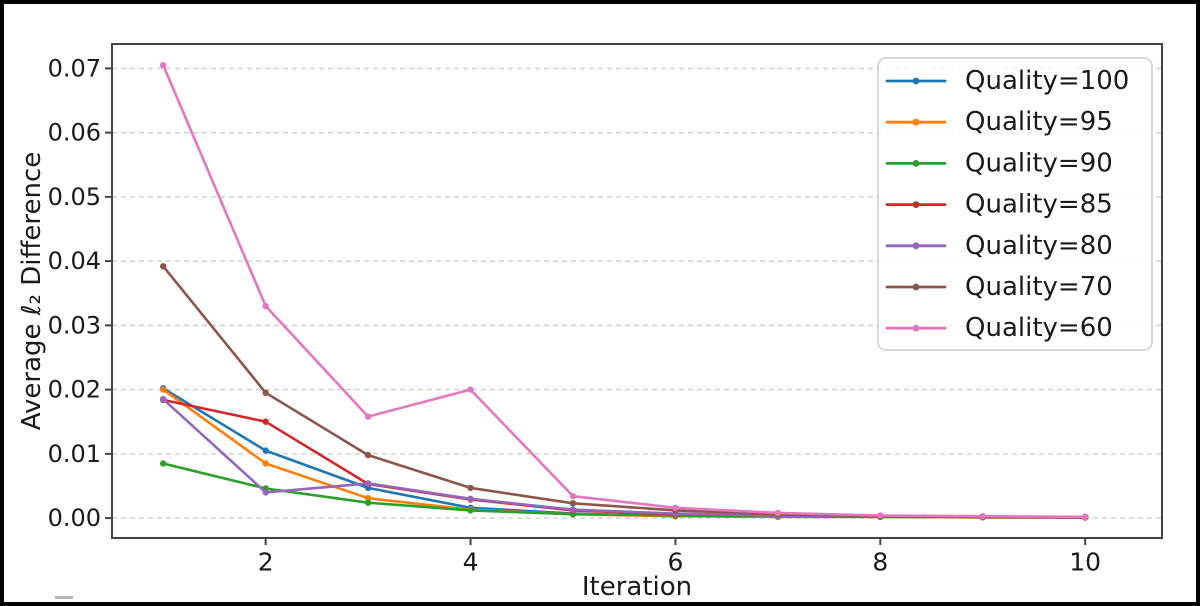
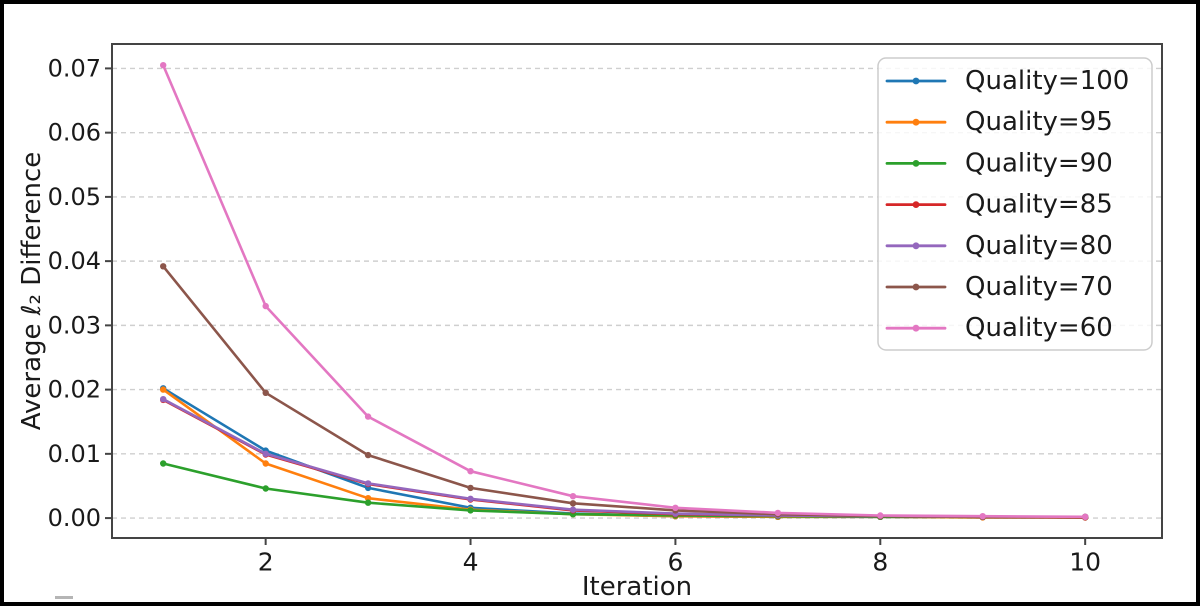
Quality=85/2: 0.015 -> 0.010
Quality=80/2: 0.004 -> 0.010
Quality=60/4: 0.020 -> 0.007
